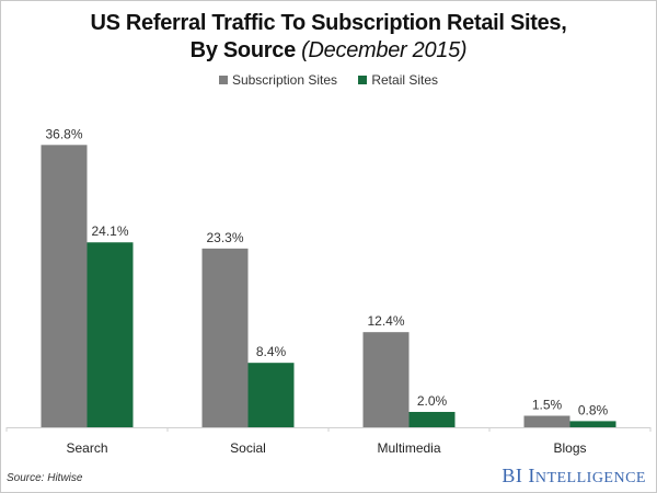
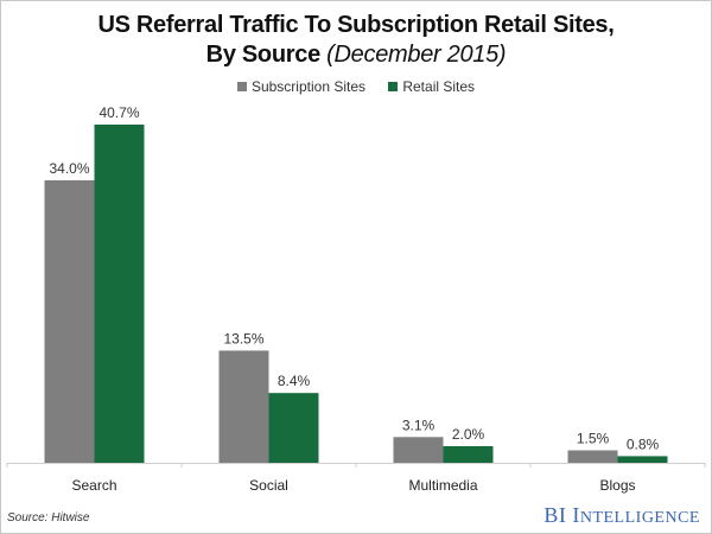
Subscription Sites/Search: 36.8% -> 34.0%
Retail Sites/Search: 24.1% -> 40.7%
Subscription Sites/Social: 23.3% -> 13.5%
Subscription Sites/Multimedia: 12.4% -> 3.1%
